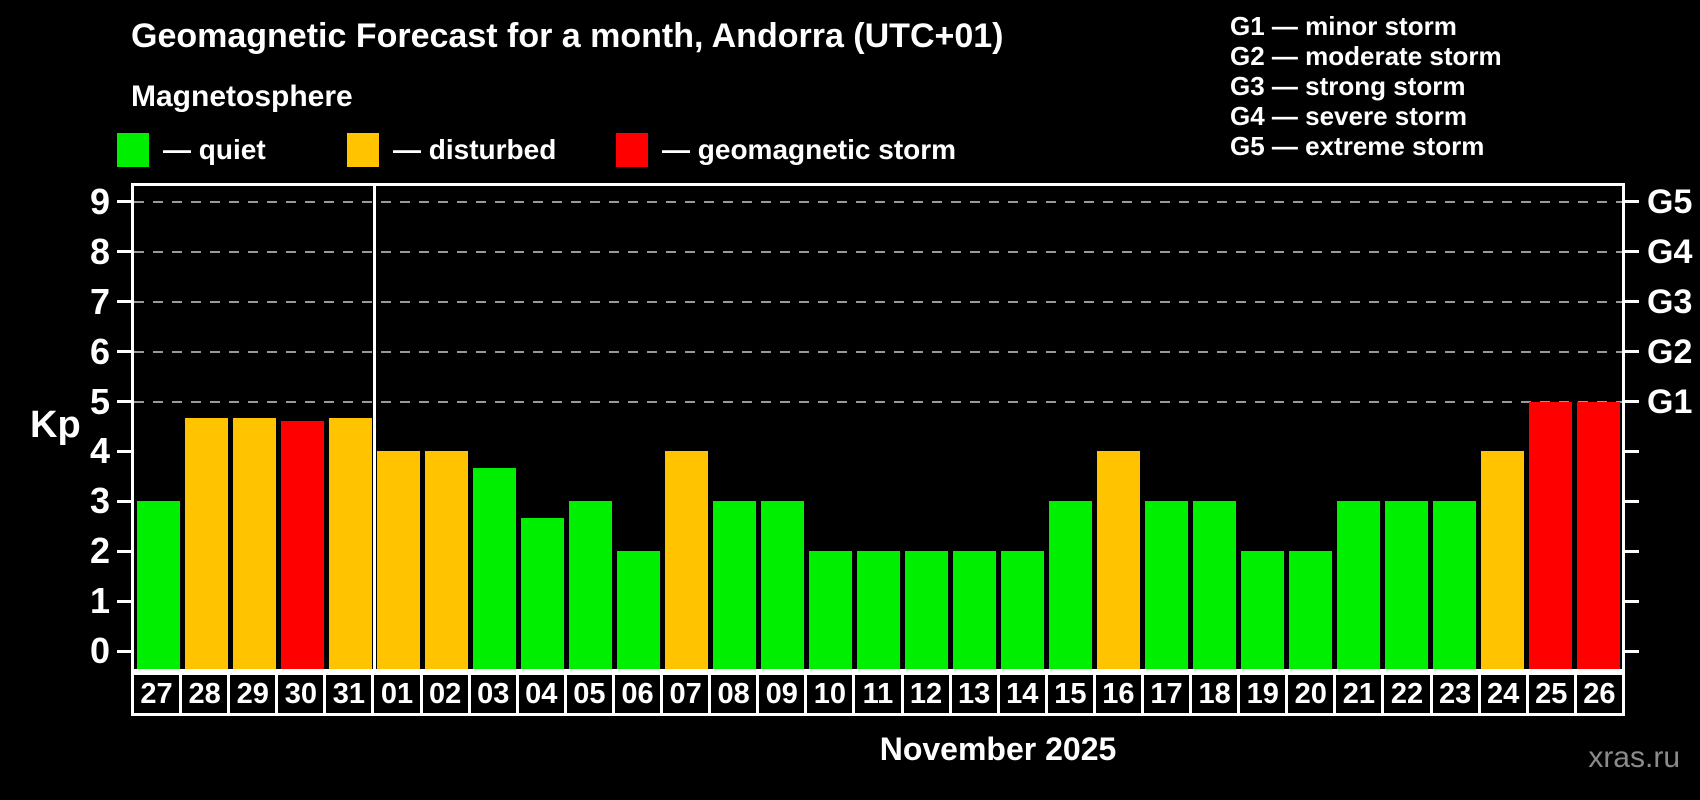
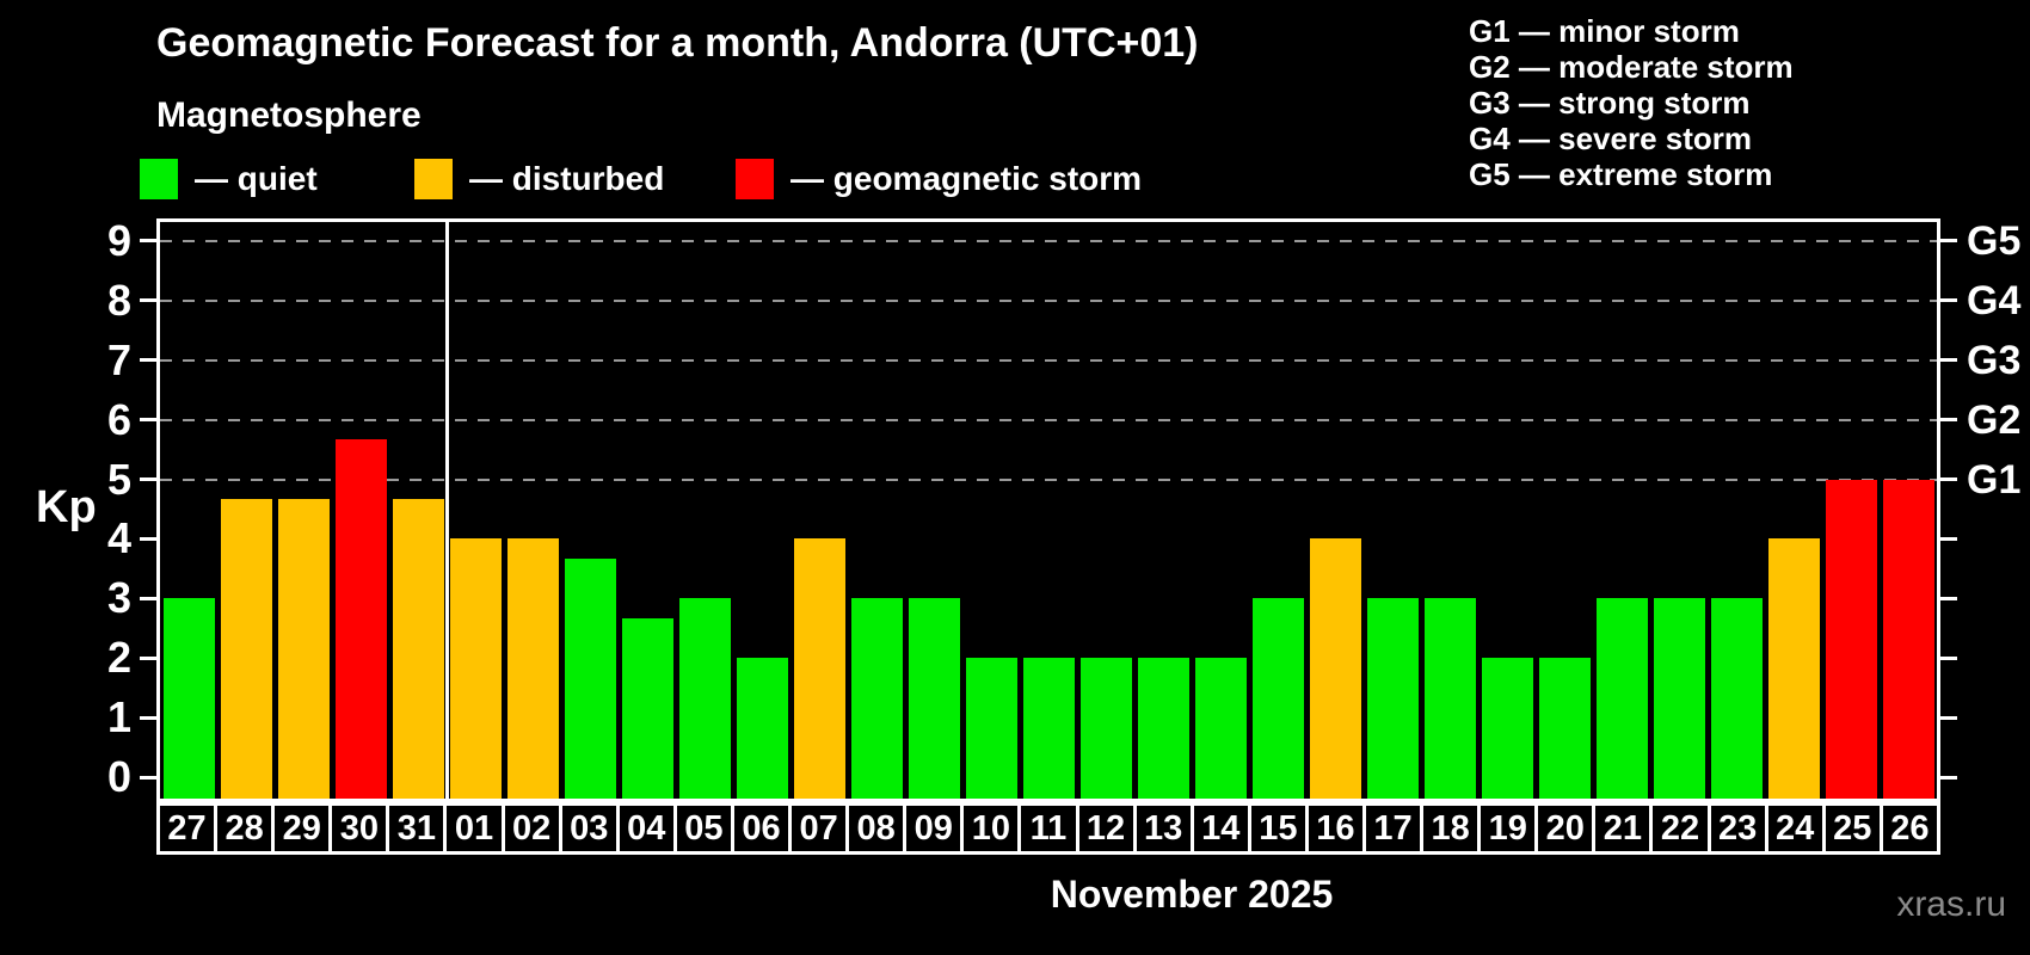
30: 4.6 -> 5.7
